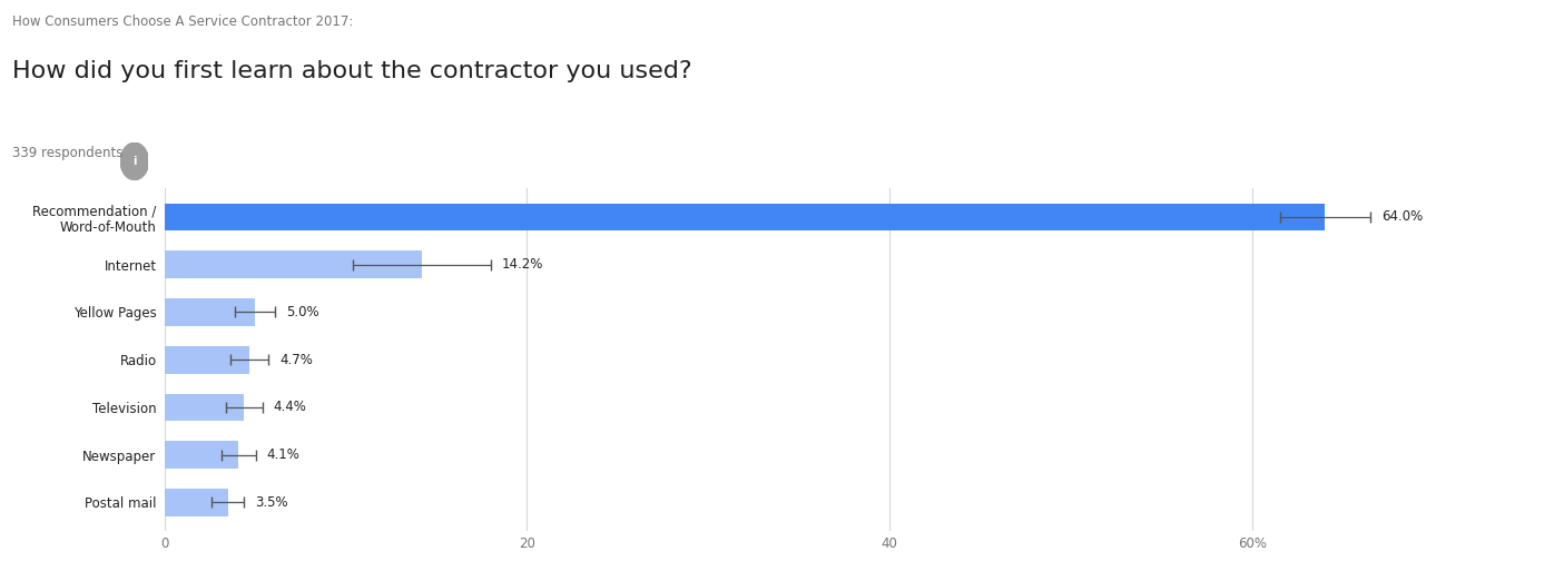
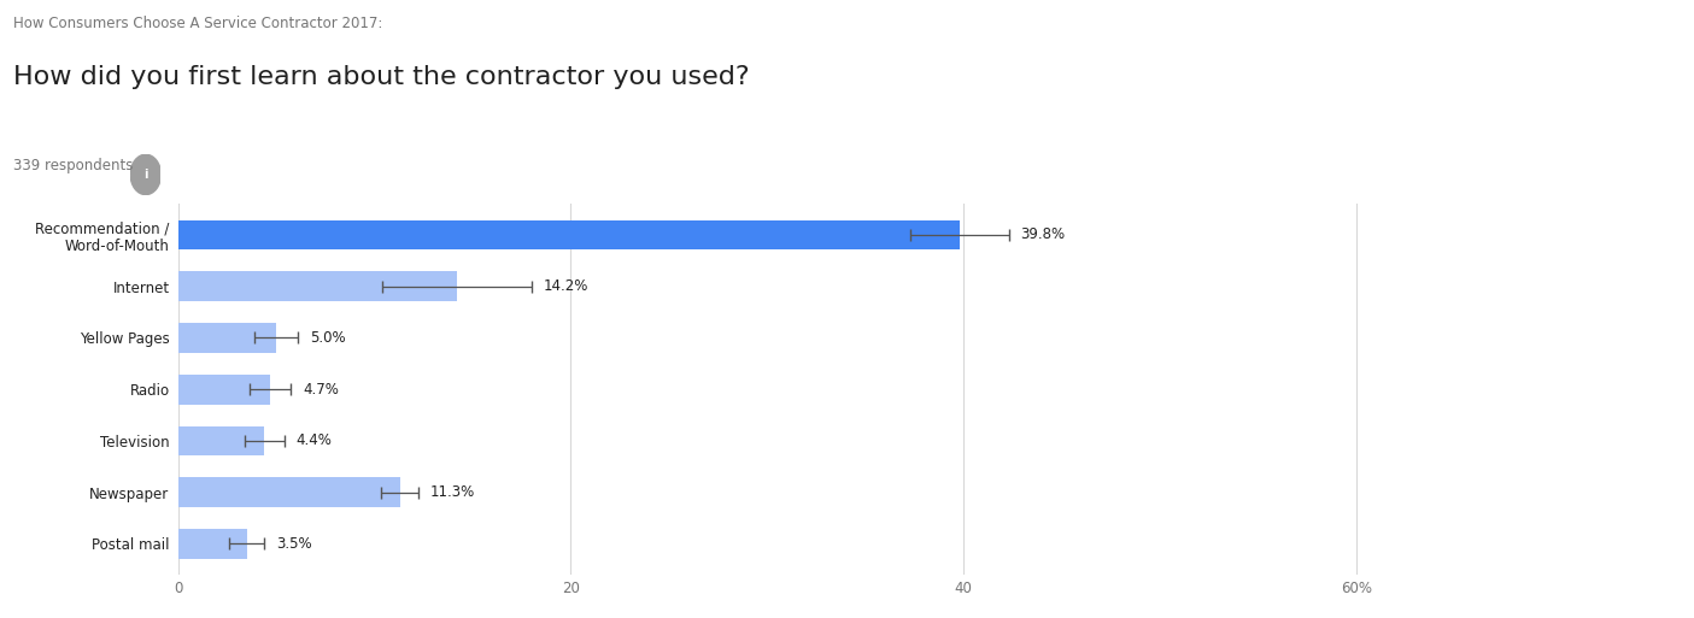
Recommendation / Word-of-Mouth: 64.0% -> 39.8%
Newspaper: 4.1% -> 11.3%
